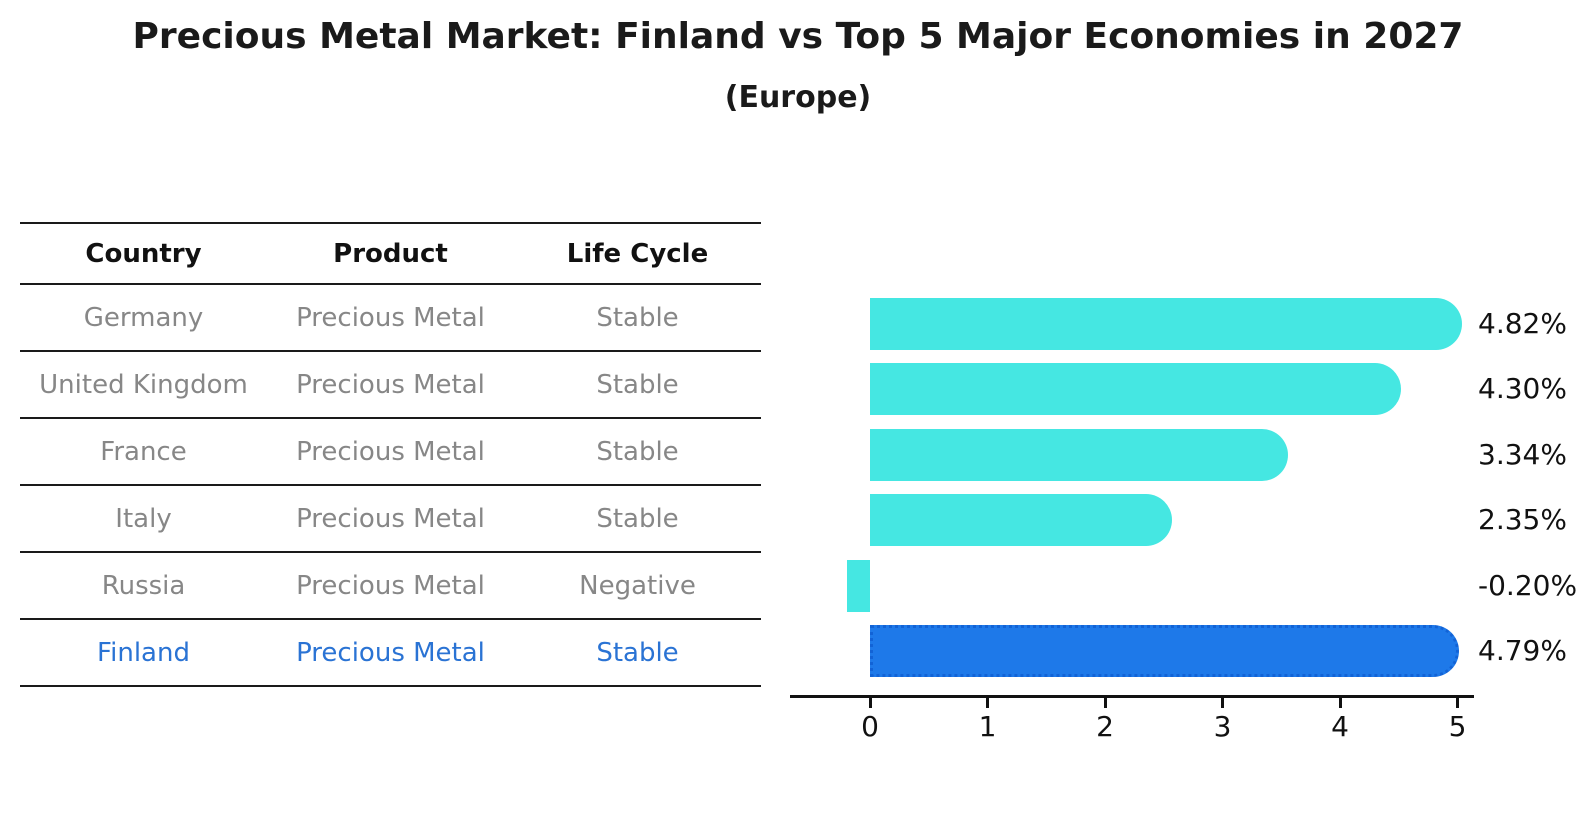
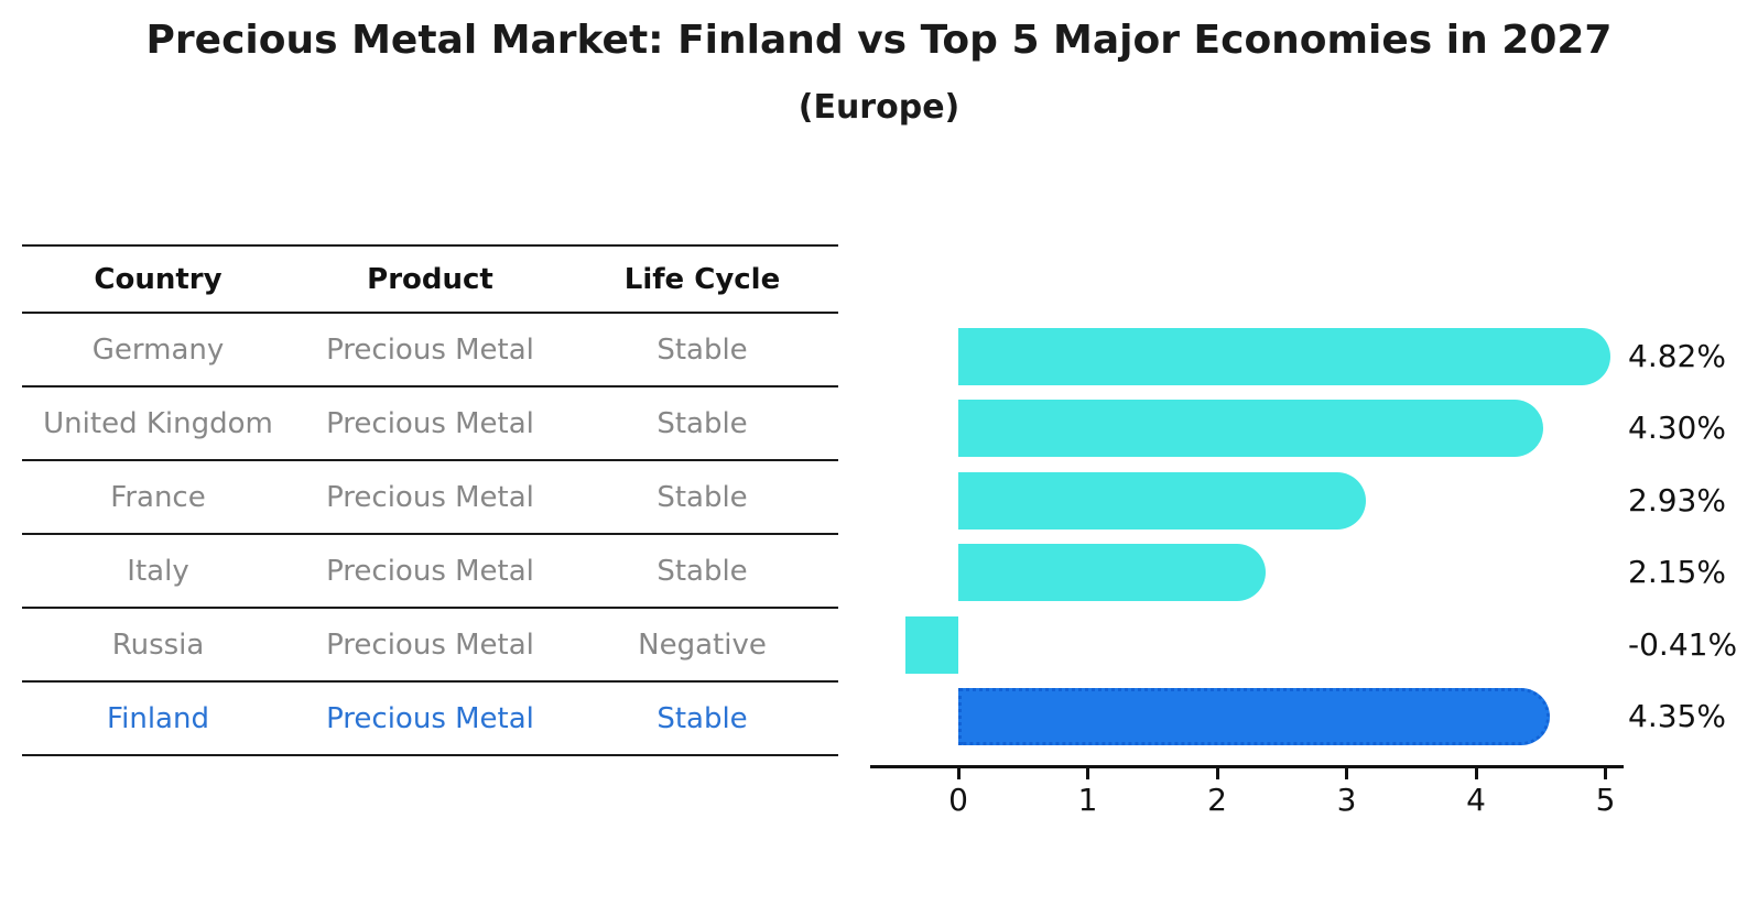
France: 3.34% -> 2.93%
Italy: 2.35% -> 2.15%
Russia: -0.20% -> -0.41%
Finland: 4.79% -> 4.35%
